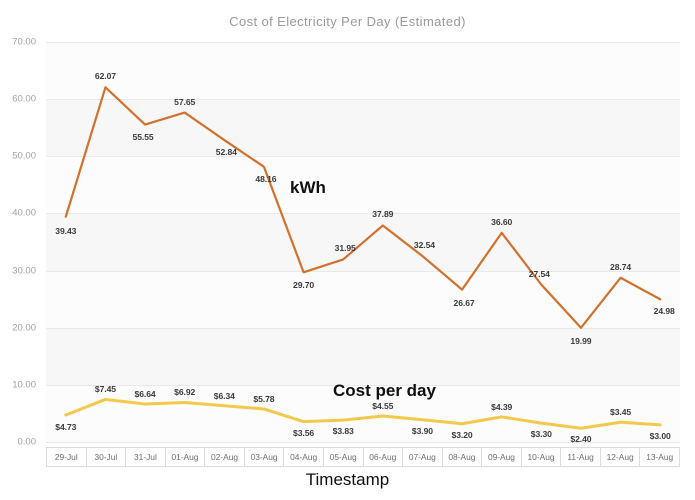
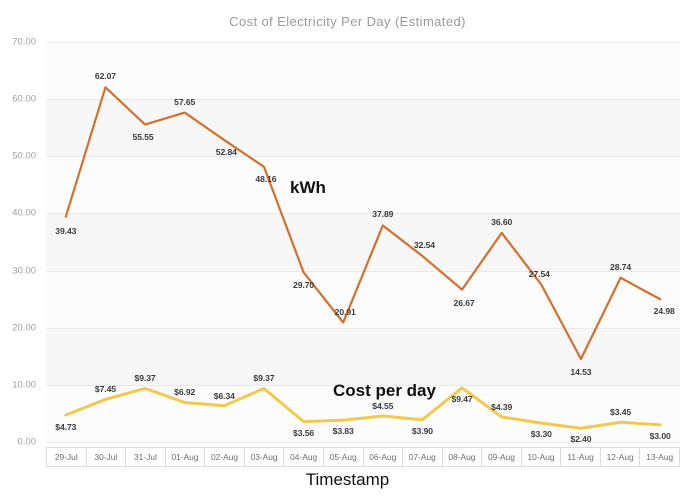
Cost per day/31-Jul: $6.64 -> $9.37
Cost per day/03-Aug: $5.78 -> $9.37
kWh/05-Aug: 31.95 -> 20.91
Cost per day/08-Aug: $3.20 -> $9.47
kWh/11-Aug: 19.99 -> 14.53
